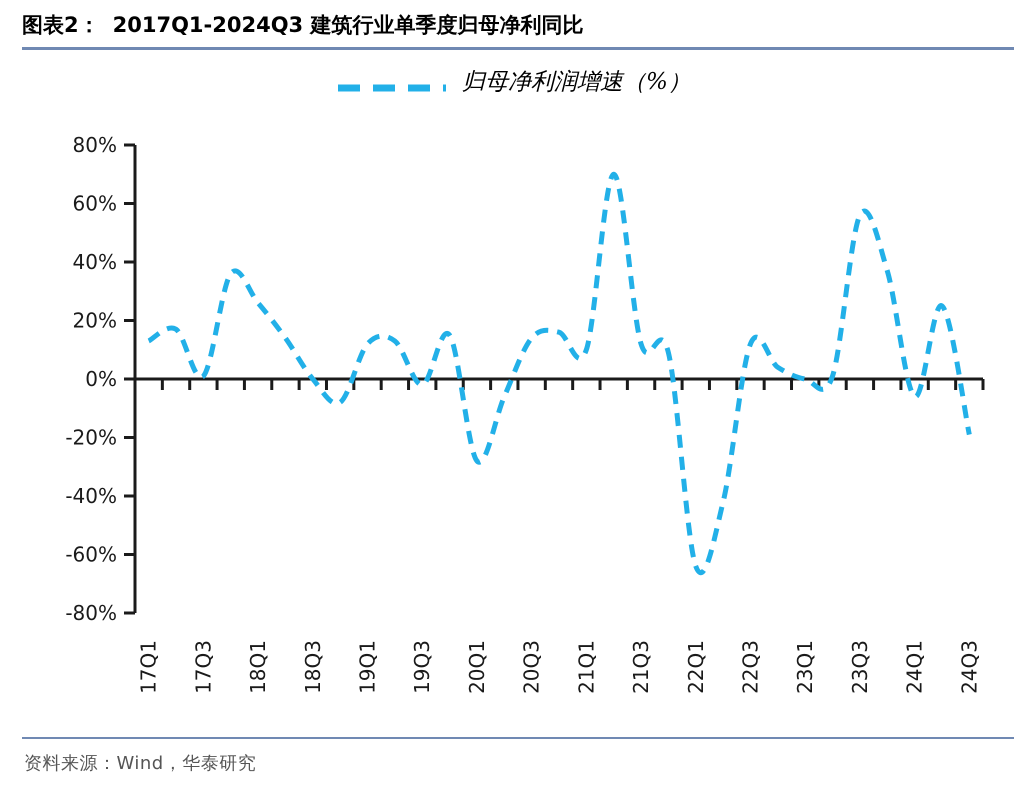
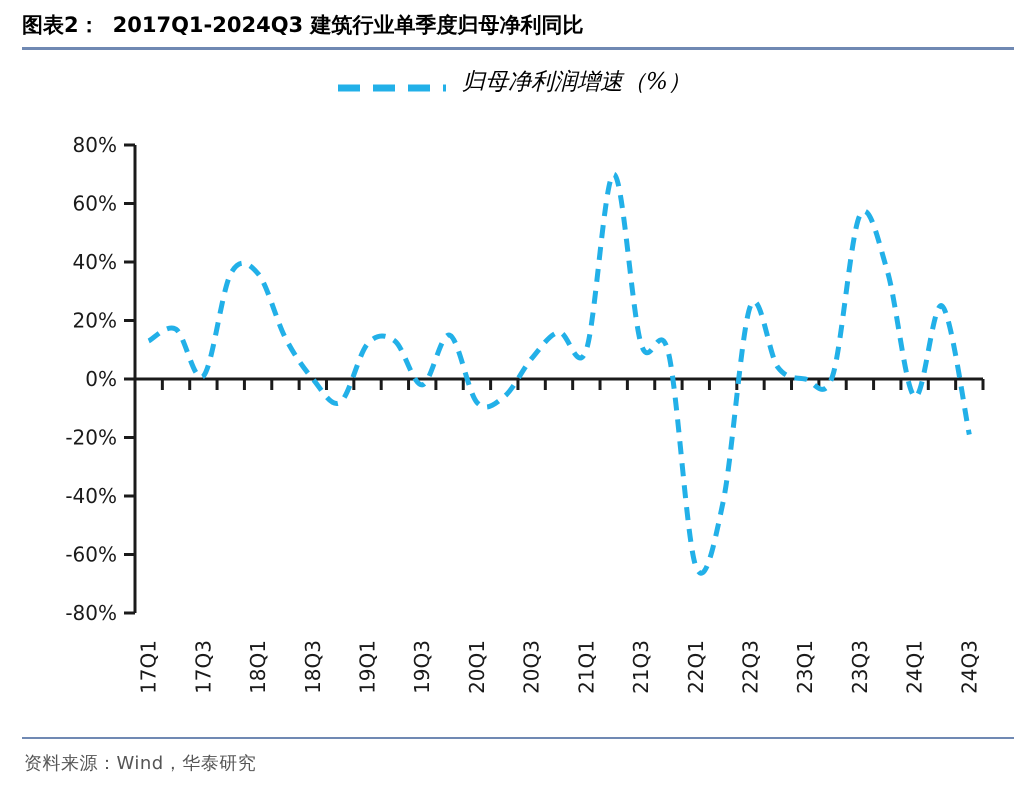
18Q1: 26% -> 36%
20Q1: -28% -> -8%
20Q3: 14% -> 7%
22Q3: 12% -> 25%
